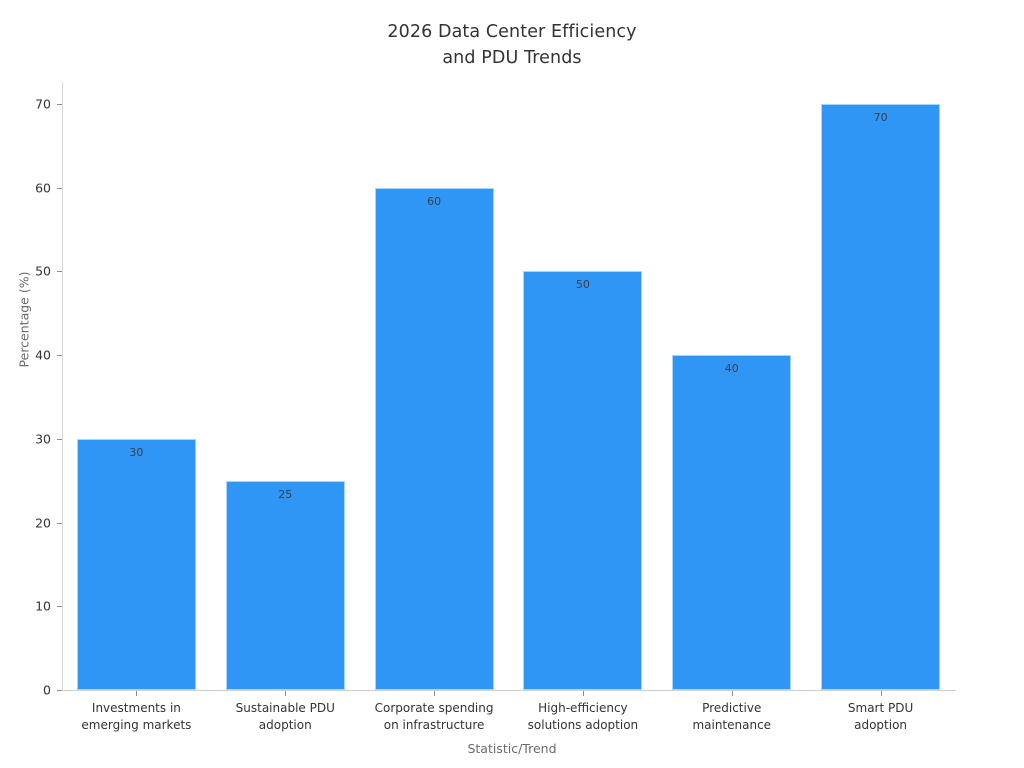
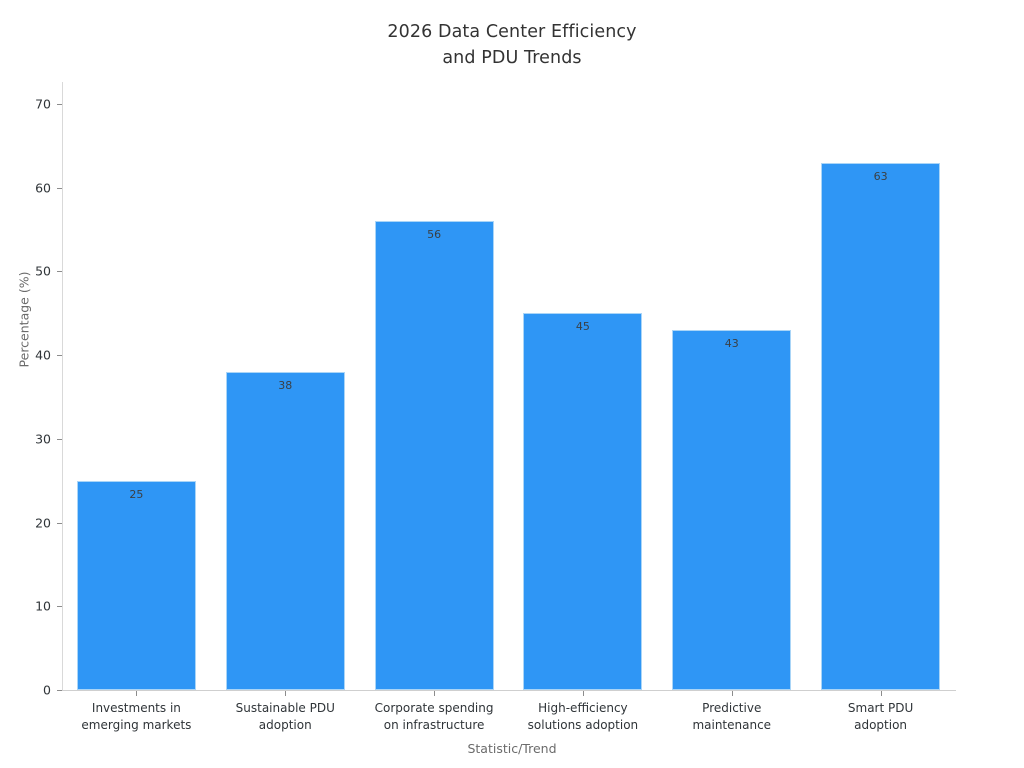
Investments in emerging markets: 30 -> 25
Sustainable PDU adoption: 25 -> 38
Corporate spending on infrastructure: 60 -> 56
High-efficiency solutions adoption: 50 -> 45
Predictive maintenance: 40 -> 43
Smart PDU adoption: 70 -> 63
